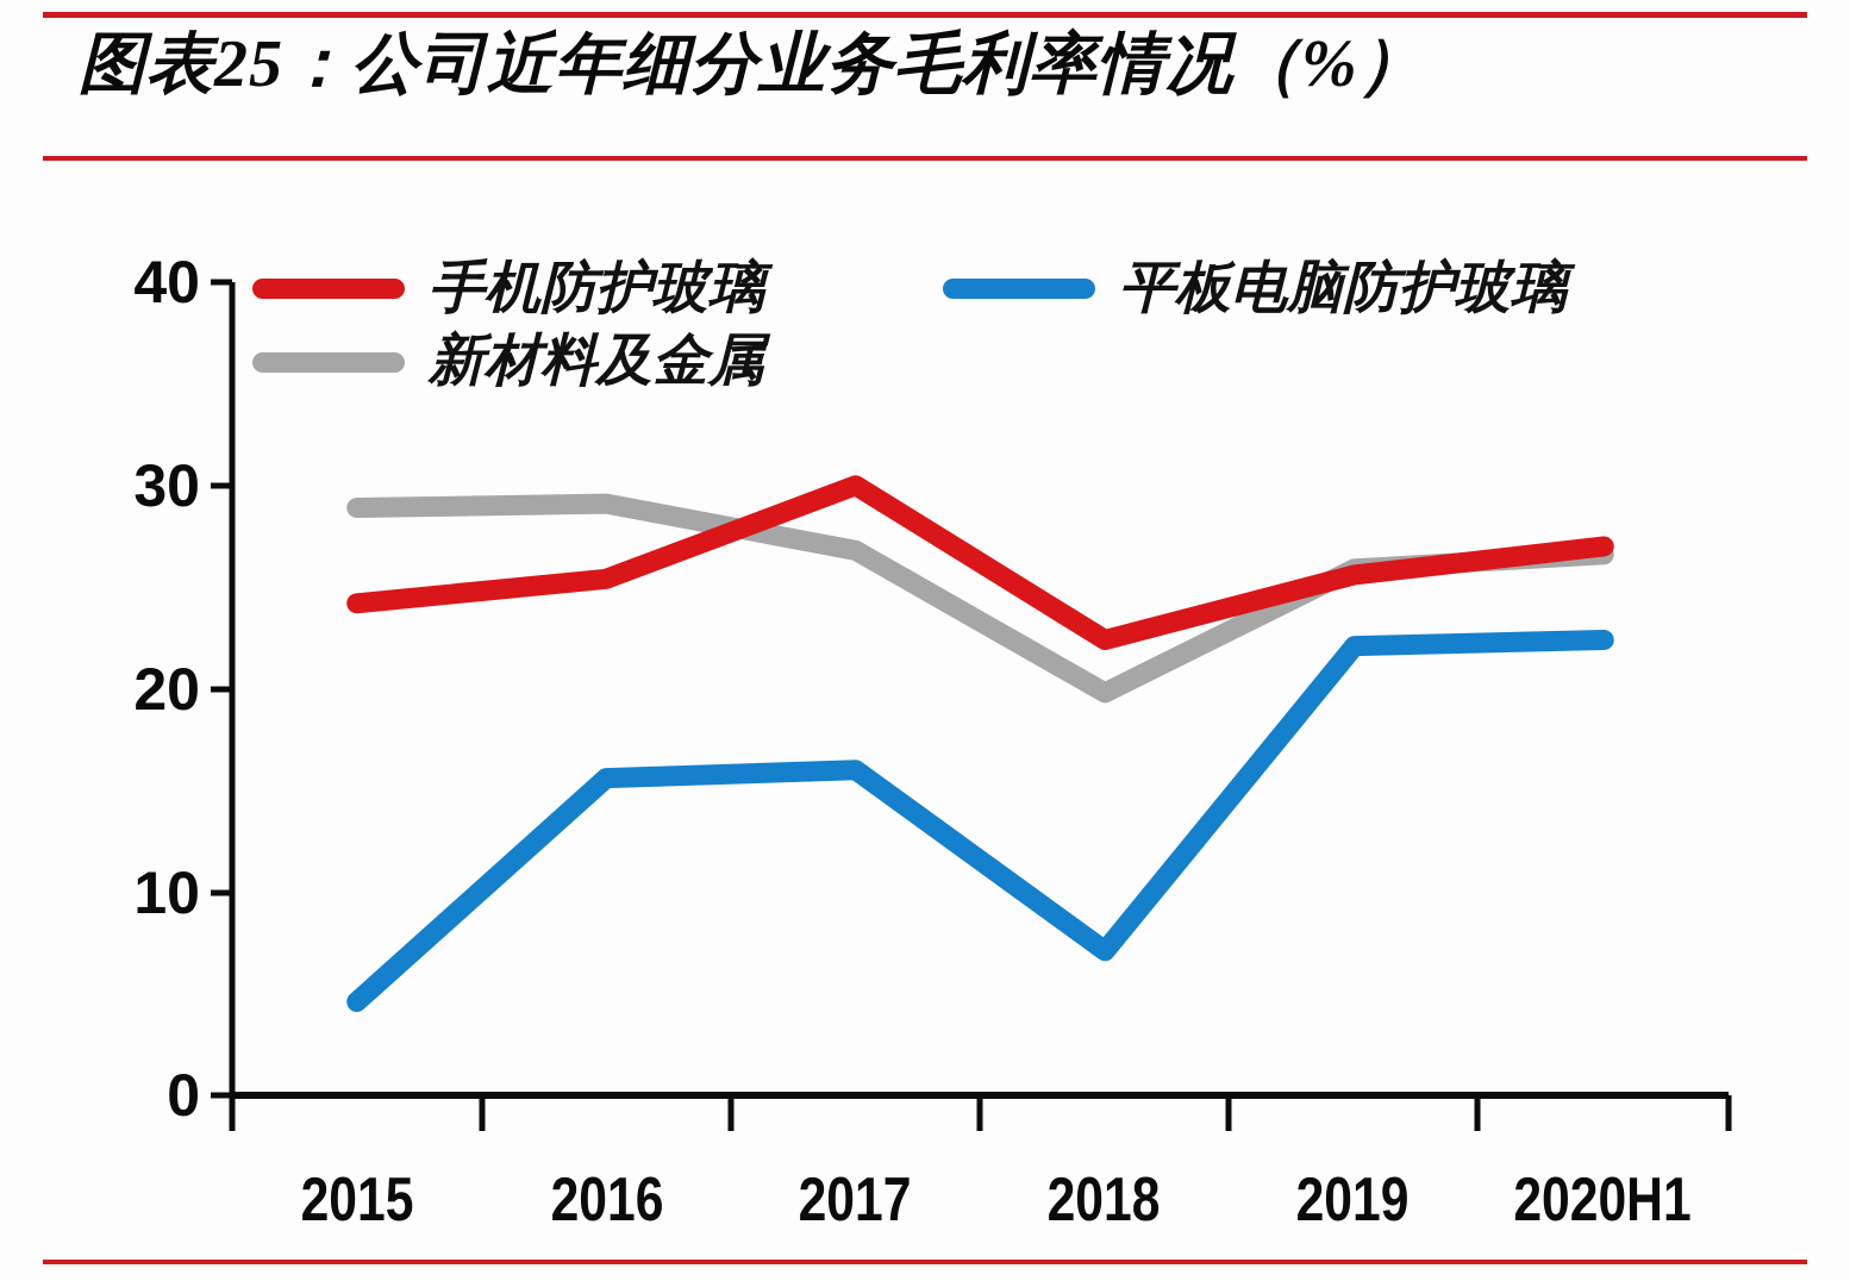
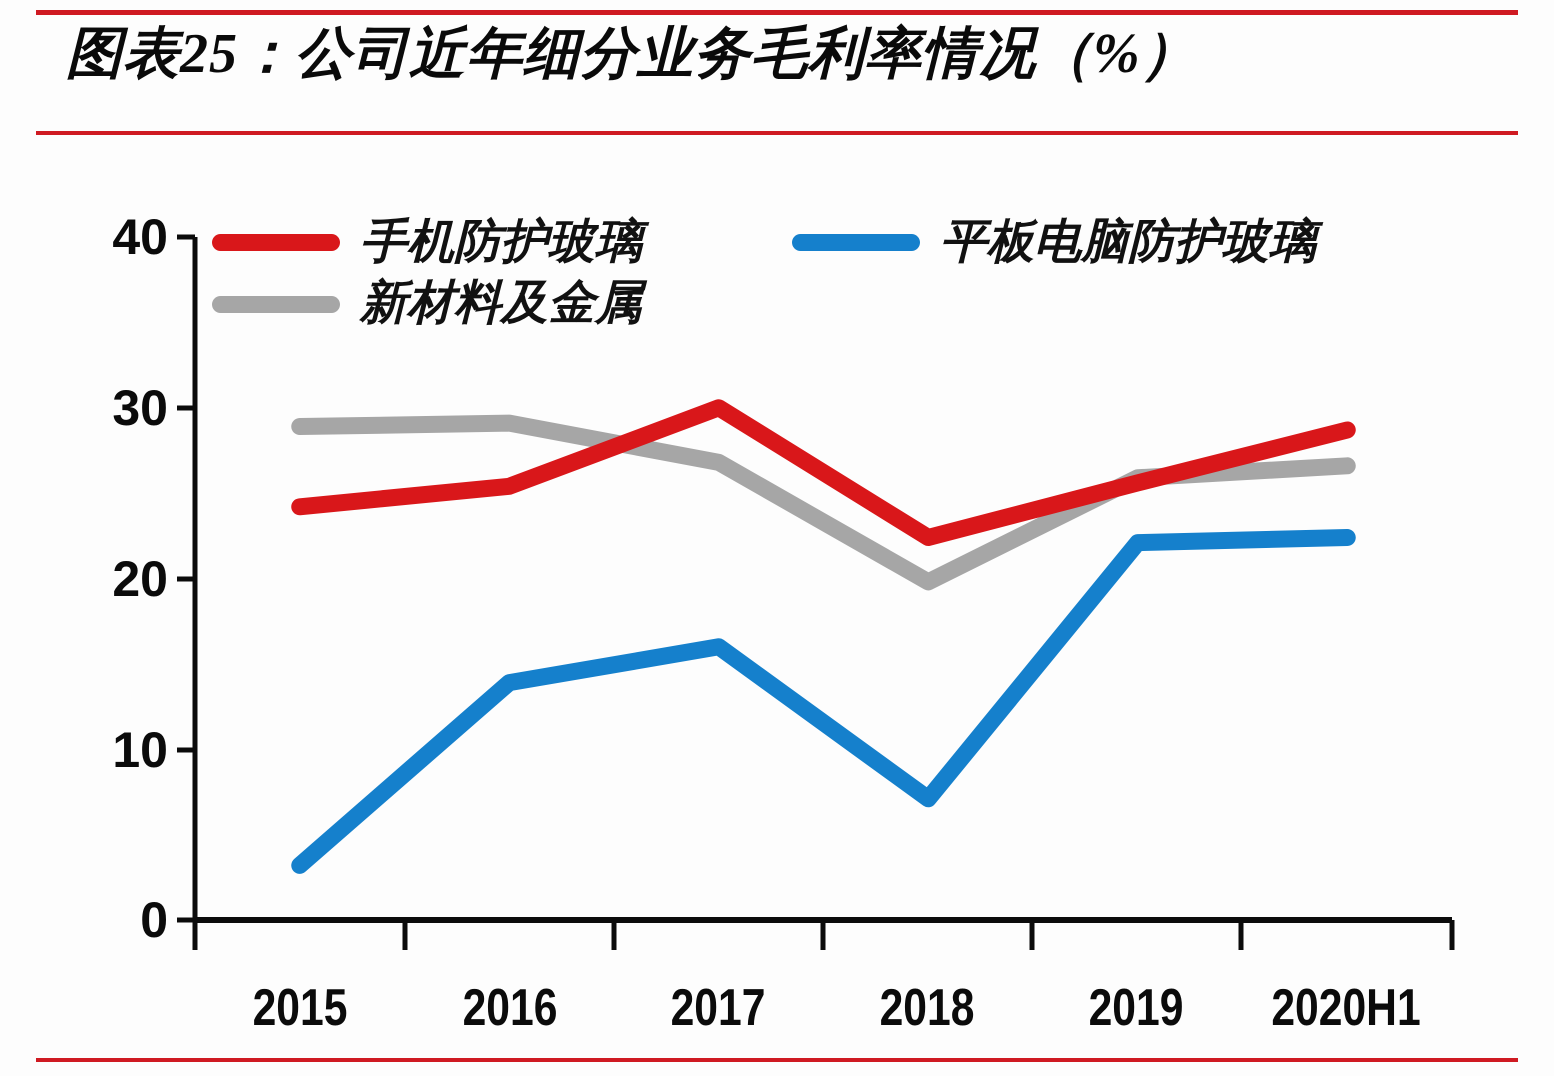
平板电脑防护玻璃/2015: 4.6 -> 3.2
平板电脑防护玻璃/2016: 15.6 -> 13.9
手机防护玻璃/2020H1: 27.0 -> 28.7
